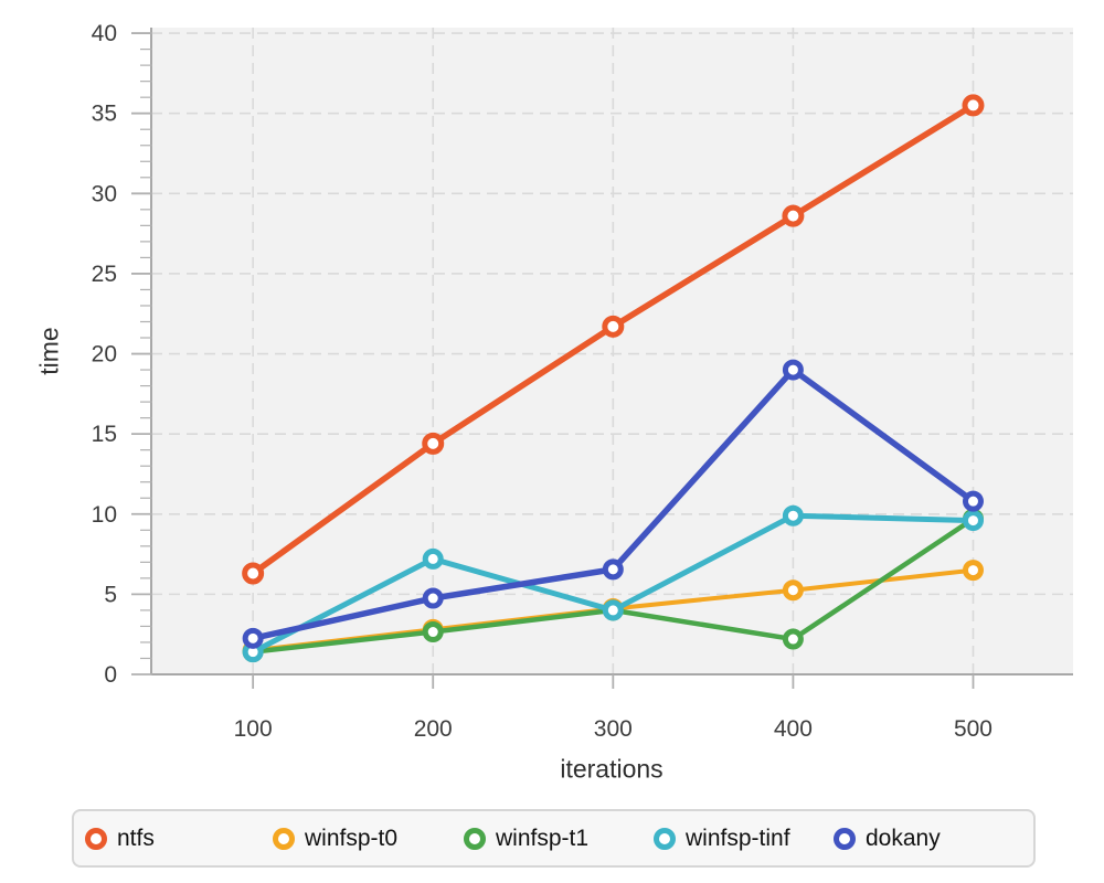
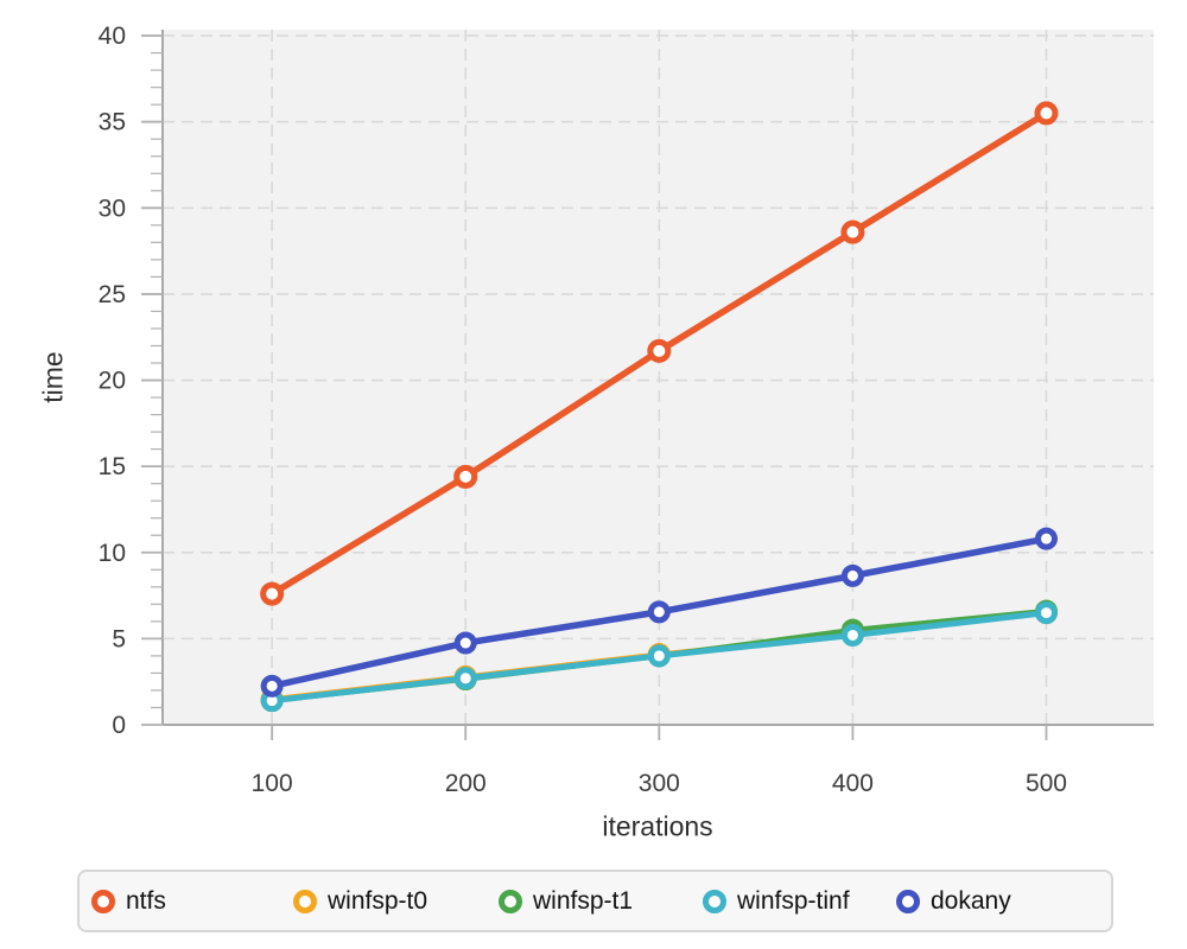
ntfs/100: 6.3 -> 7.6
winfsp-tinf/200: 7.2 -> 2.7
winfsp-t1/400: 2.2 -> 5.5
winfsp-tinf/400: 9.9 -> 5.2
dokany/400: 19.0 -> 8.7
winfsp-t1/500: 9.7 -> 6.6
winfsp-tinf/500: 9.6 -> 6.5
